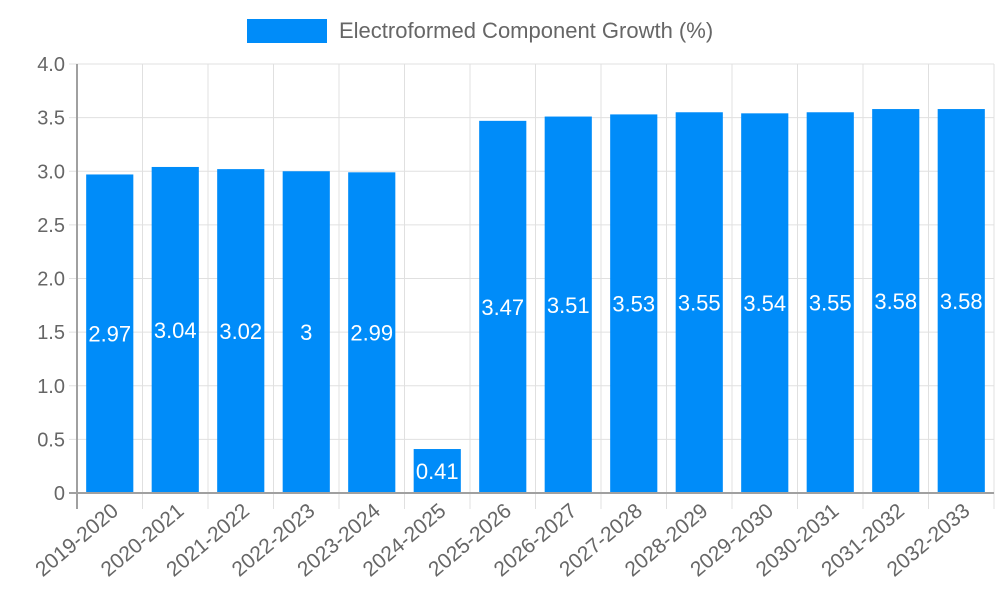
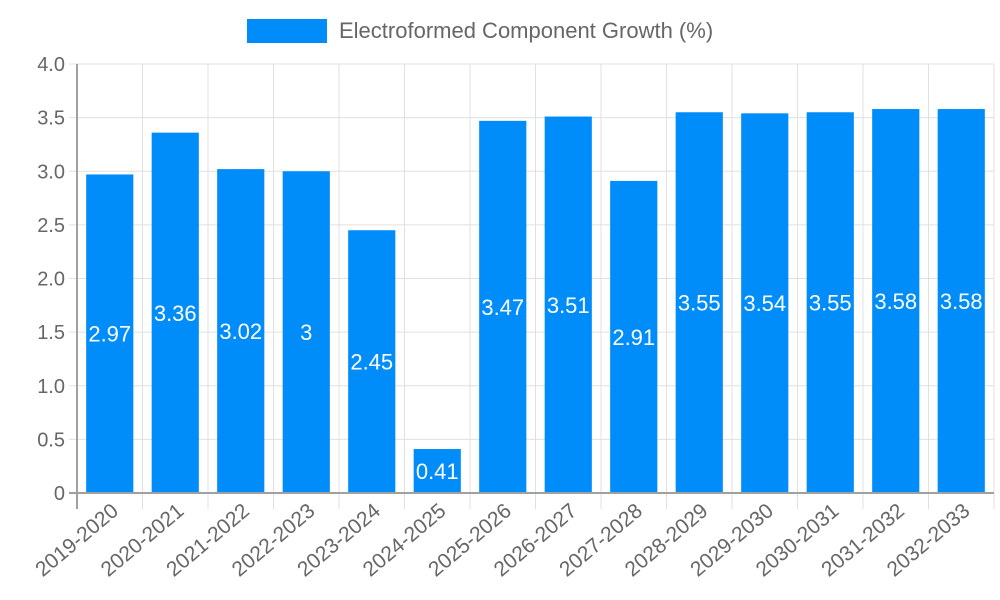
2020-2021: 3.04 -> 3.36
2023-2024: 2.99 -> 2.45
2027-2028: 3.53 -> 2.91
